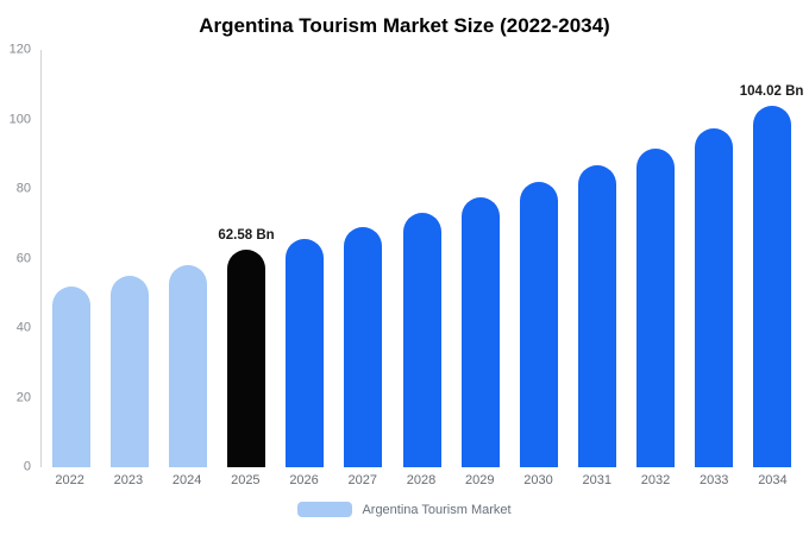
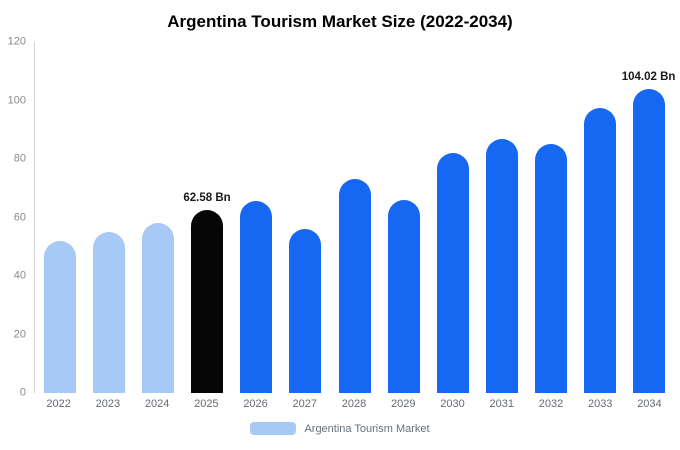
2027: 69 -> 56
2029: 78 -> 66
2032: 92 -> 85
